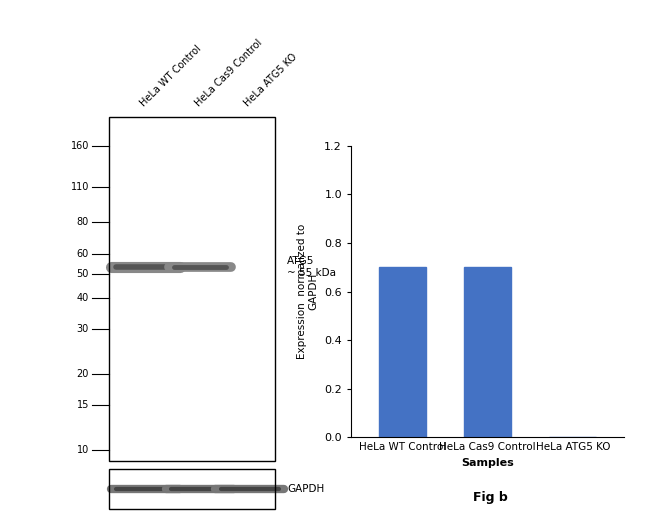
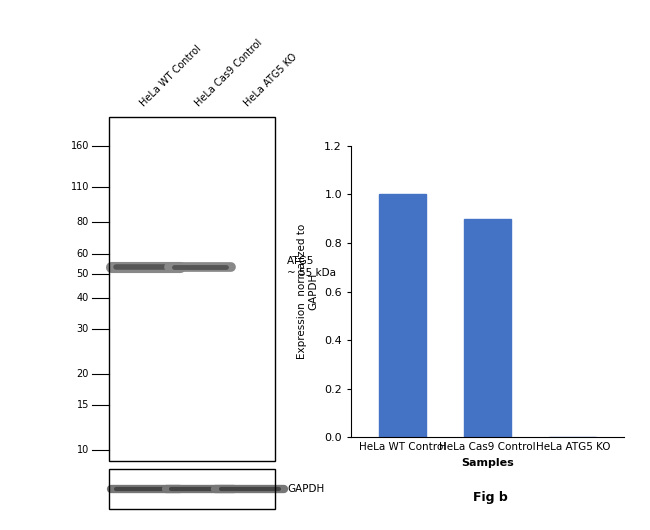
HeLa WT Control: 0.7 -> 1.0
HeLa Cas9 Control: 0.7 -> 0.9
